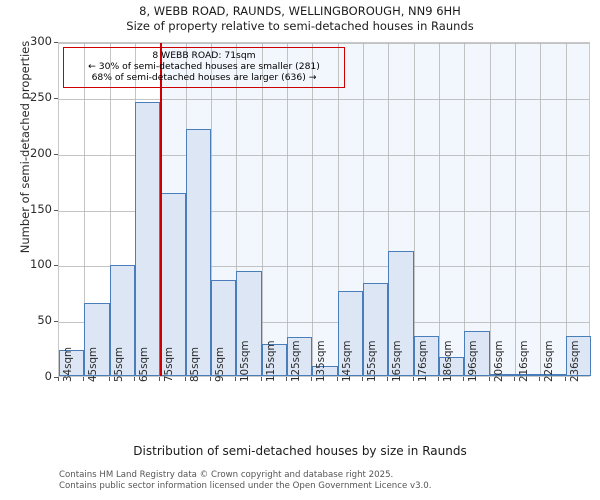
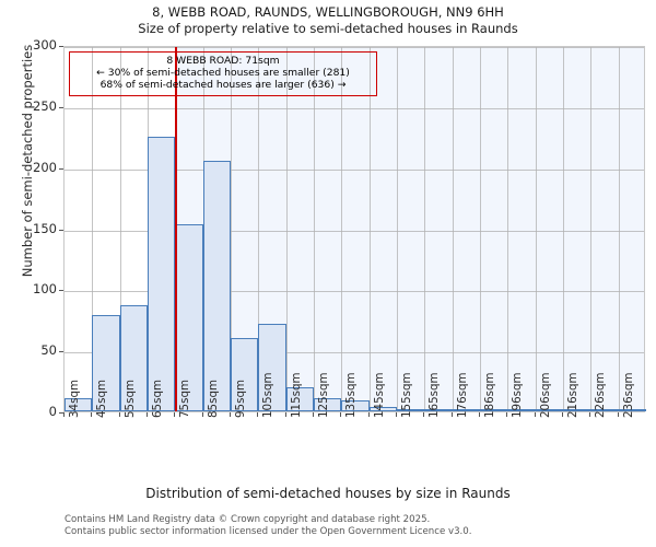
34sqm: 23 -> 11
45sqm: 65 -> 79
55sqm: 99 -> 87
65sqm: 245 -> 225
75sqm: 164 -> 153
85sqm: 221 -> 205
95sqm: 86 -> 60
105sqm: 94 -> 72
115sqm: 29 -> 20
125sqm: 35 -> 11
145sqm: 76 -> 4
155sqm: 83 -> 2
165sqm: 112 -> 2
176sqm: 36 -> 1
186sqm: 17 -> 2
196sqm: 40 -> 1
236sqm: 36 -> 1
